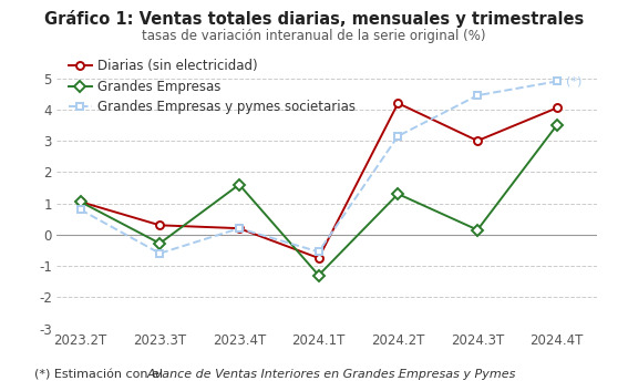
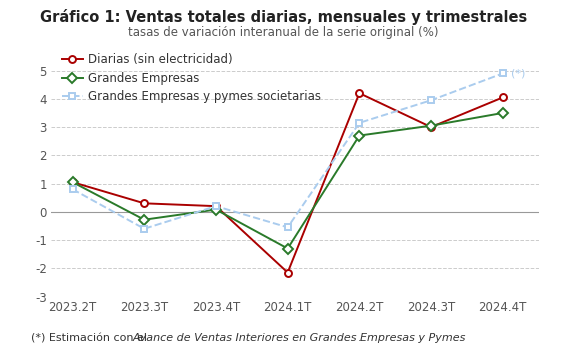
Grandes Empresas/2023.4T: 1.60 -> 0.08
Diarias (sin electricidad)/2024.1T: -0.75 -> -2.15
Grandes Empresas/2024.2T: 1.30 -> 2.70
Grandes Empresas/2024.3T: 0.15 -> 3.05
Grandes Empresas y pymes societarias/2024.3T: 4.45 -> 3.95
